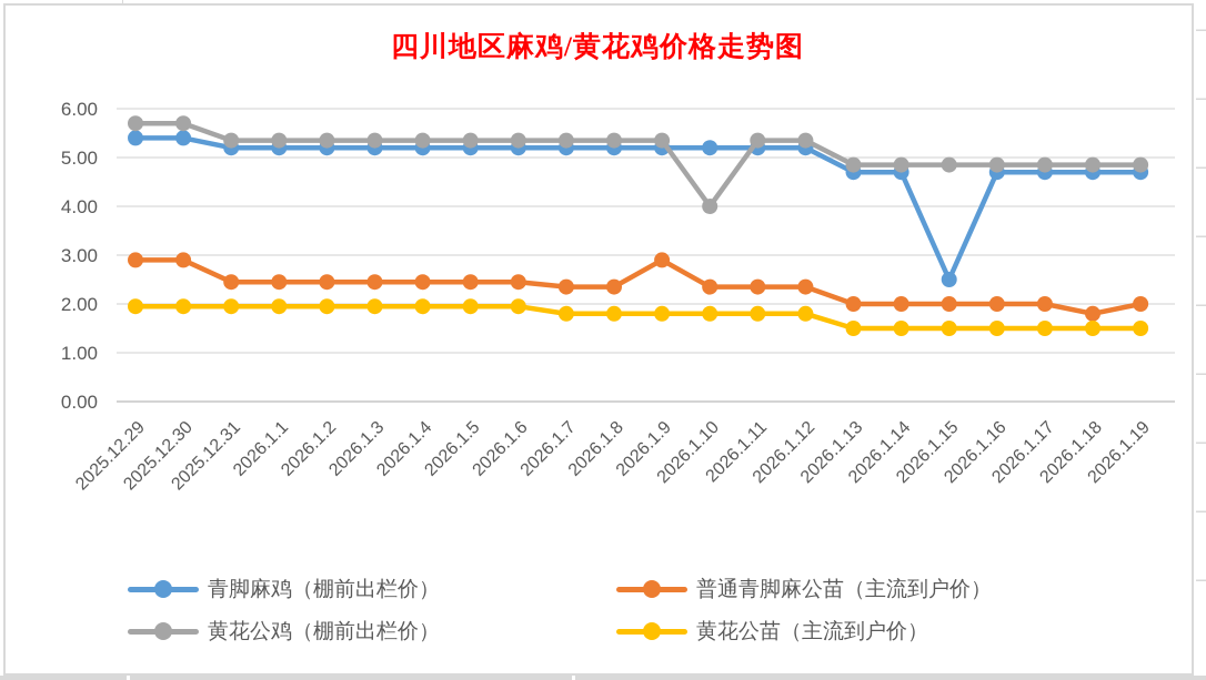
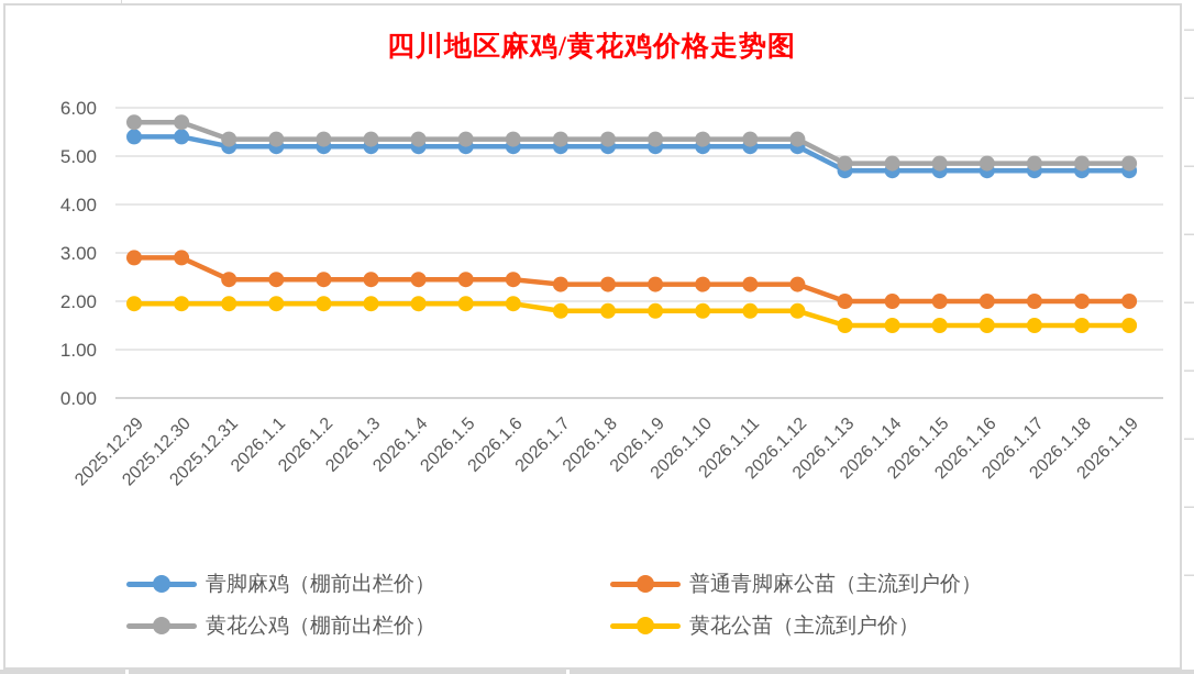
普通青脚麻公苗（主流到户价）/2026.1.9: 2.9 -> 2.4
黄花公鸡（棚前出栏价）/2026.1.10: 4.0 -> 5.3
青脚麻鸡（棚前出栏价）/2026.1.15: 2.5 -> 4.7
普通青脚麻公苗（主流到户价）/2026.1.18: 1.8 -> 2.0
